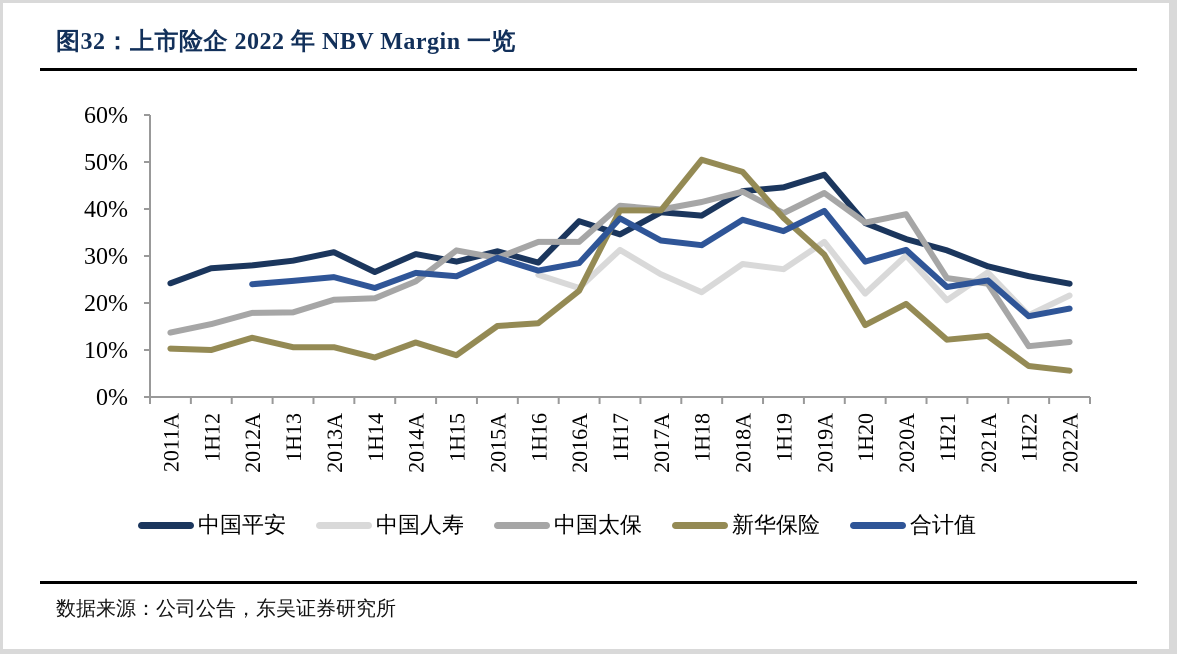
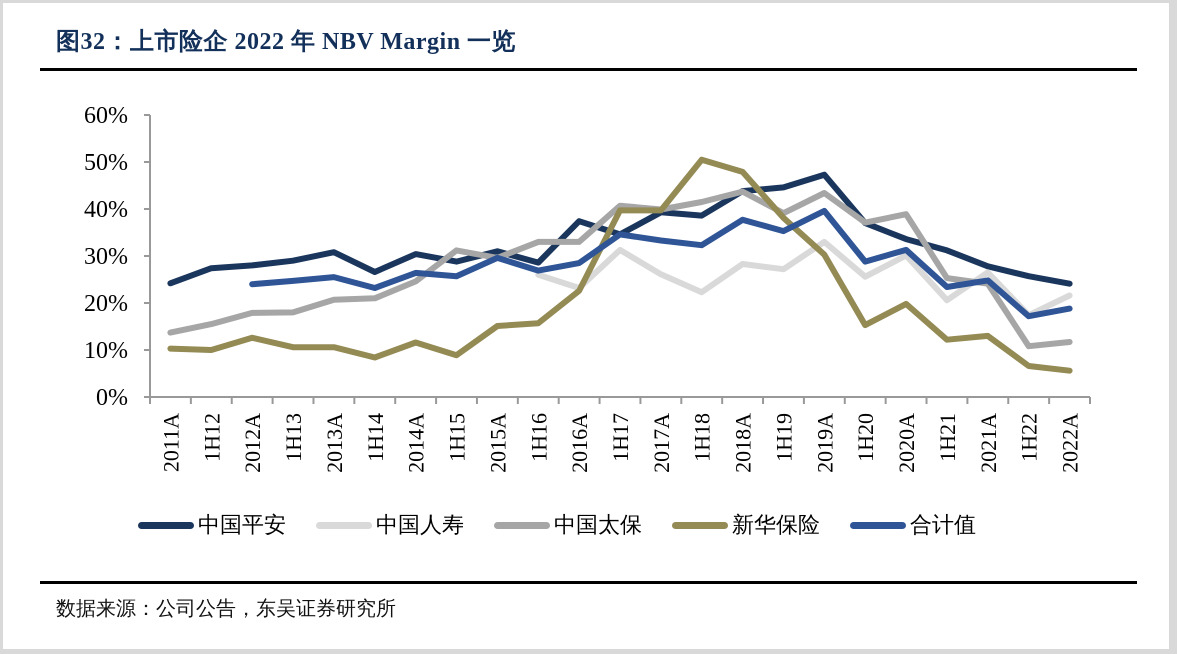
合计值/1H17: 38% -> 35%
中国人寿/1H20: 22% -> 26%
